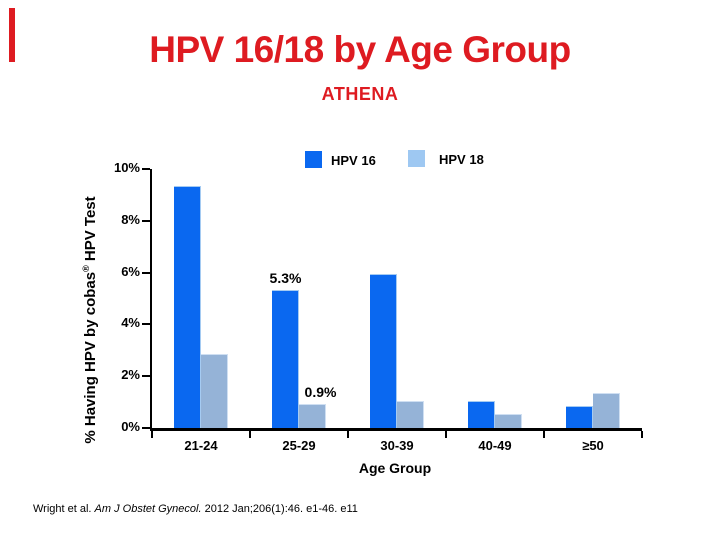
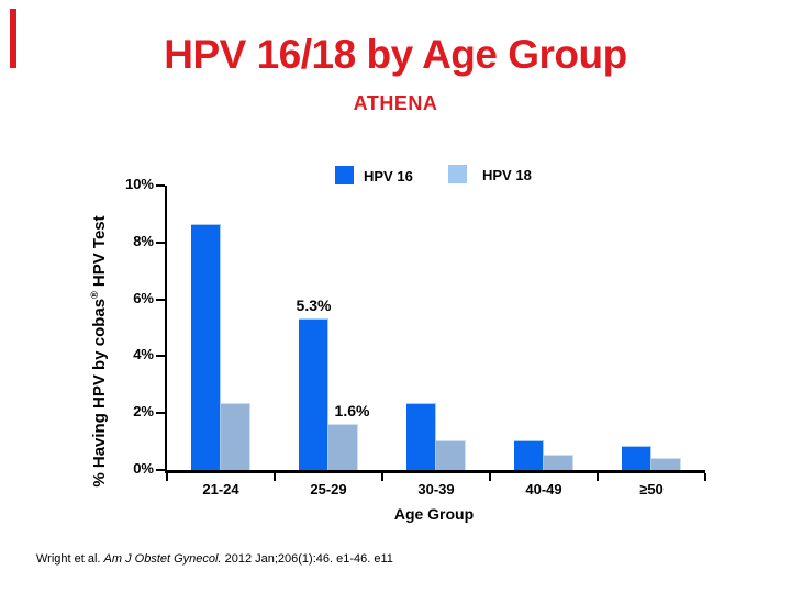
HPV 16/21-24: 9.3% -> 8.6%
HPV 18/21-24: 2.8% -> 2.3%
HPV 18/25-29: 0.9% -> 1.6%
HPV 16/30-39: 5.9% -> 2.3%
HPV 18/≥50: 1.3% -> 0.4%
